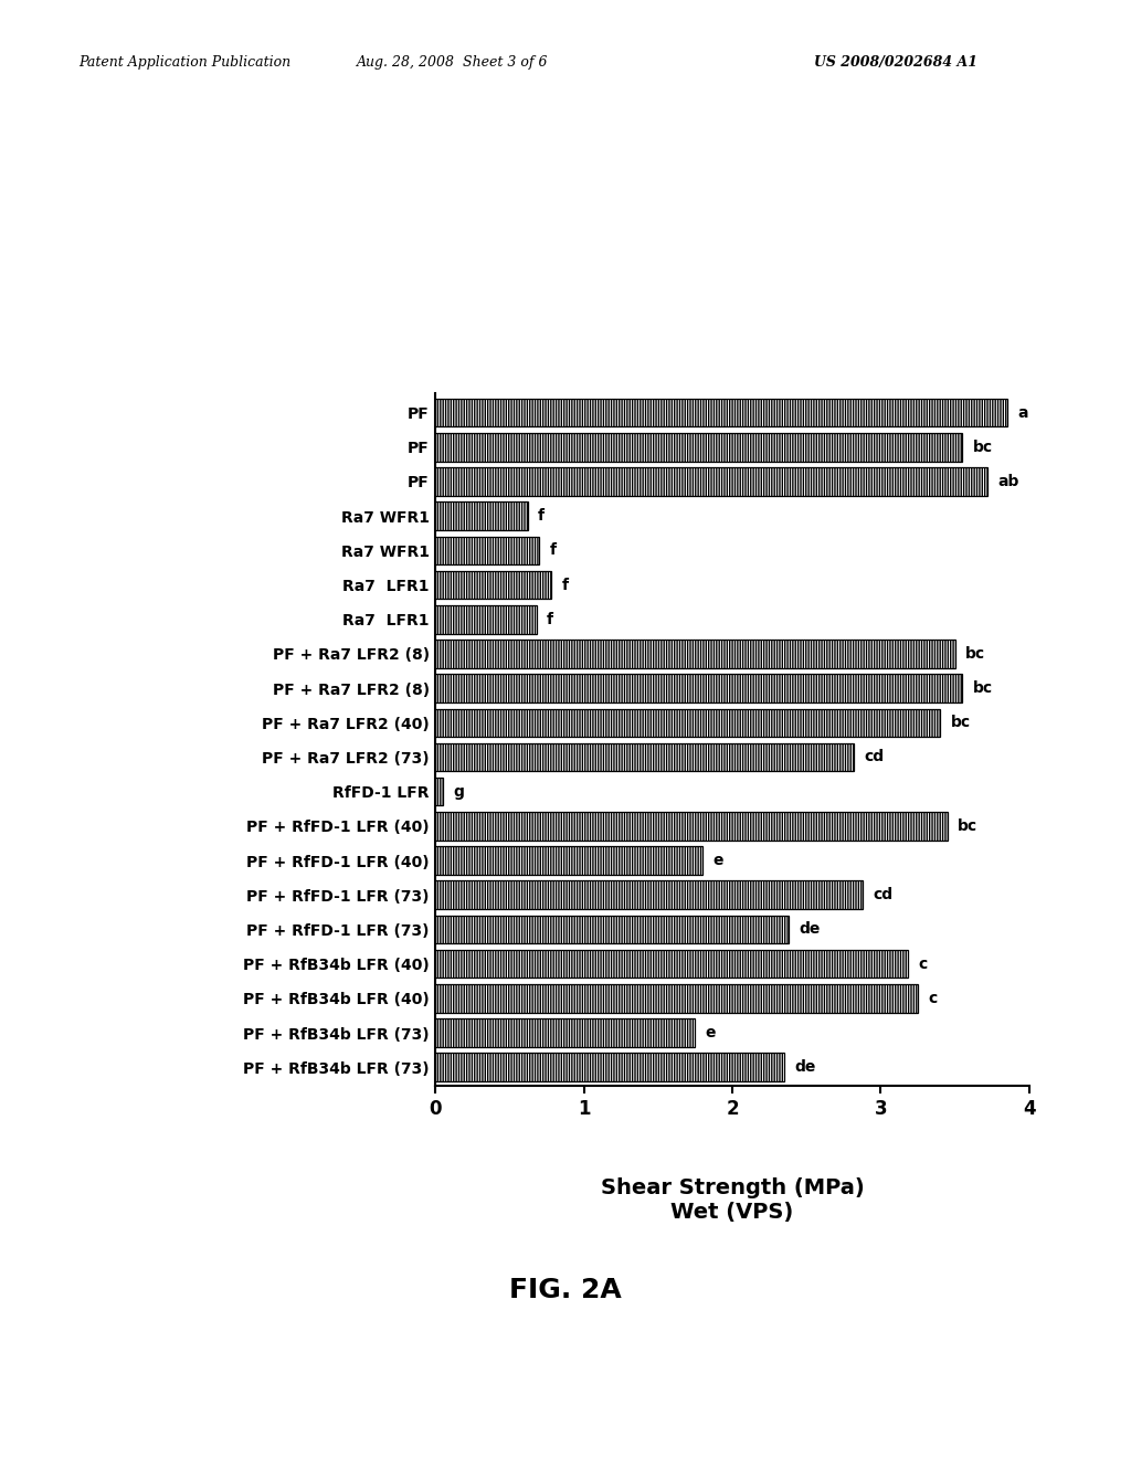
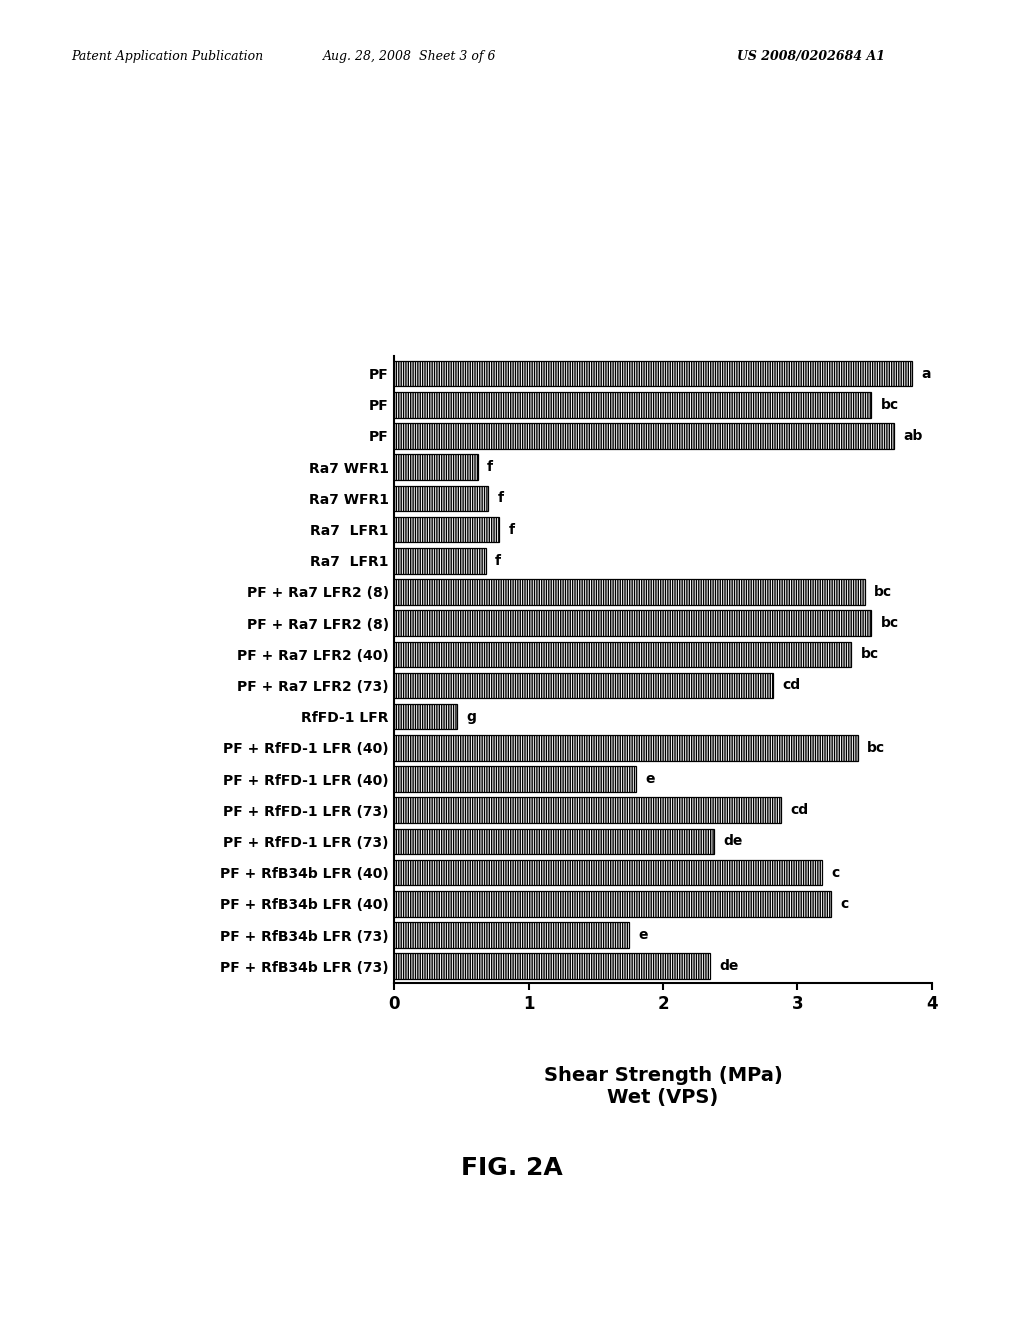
RfFD-1 LFR: 0.05 -> 0.47
